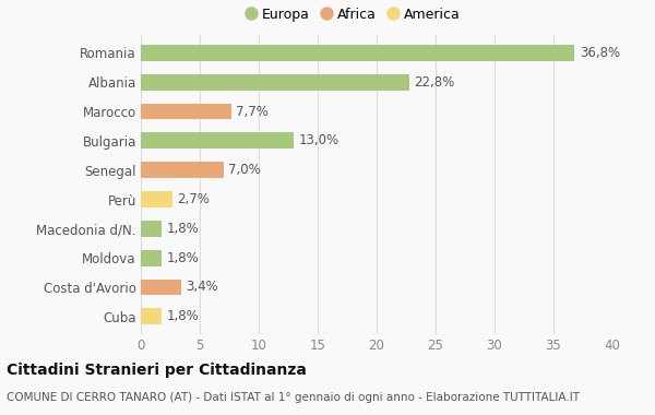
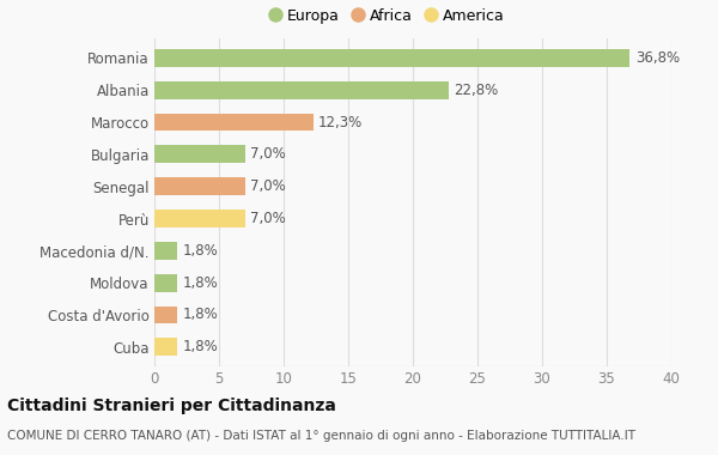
Marocco: 7,7% -> 12,3%
Bulgaria: 13,0% -> 7,0%
Perù: 2,7% -> 7,0%
Costa d'Avorio: 3,4% -> 1,8%
